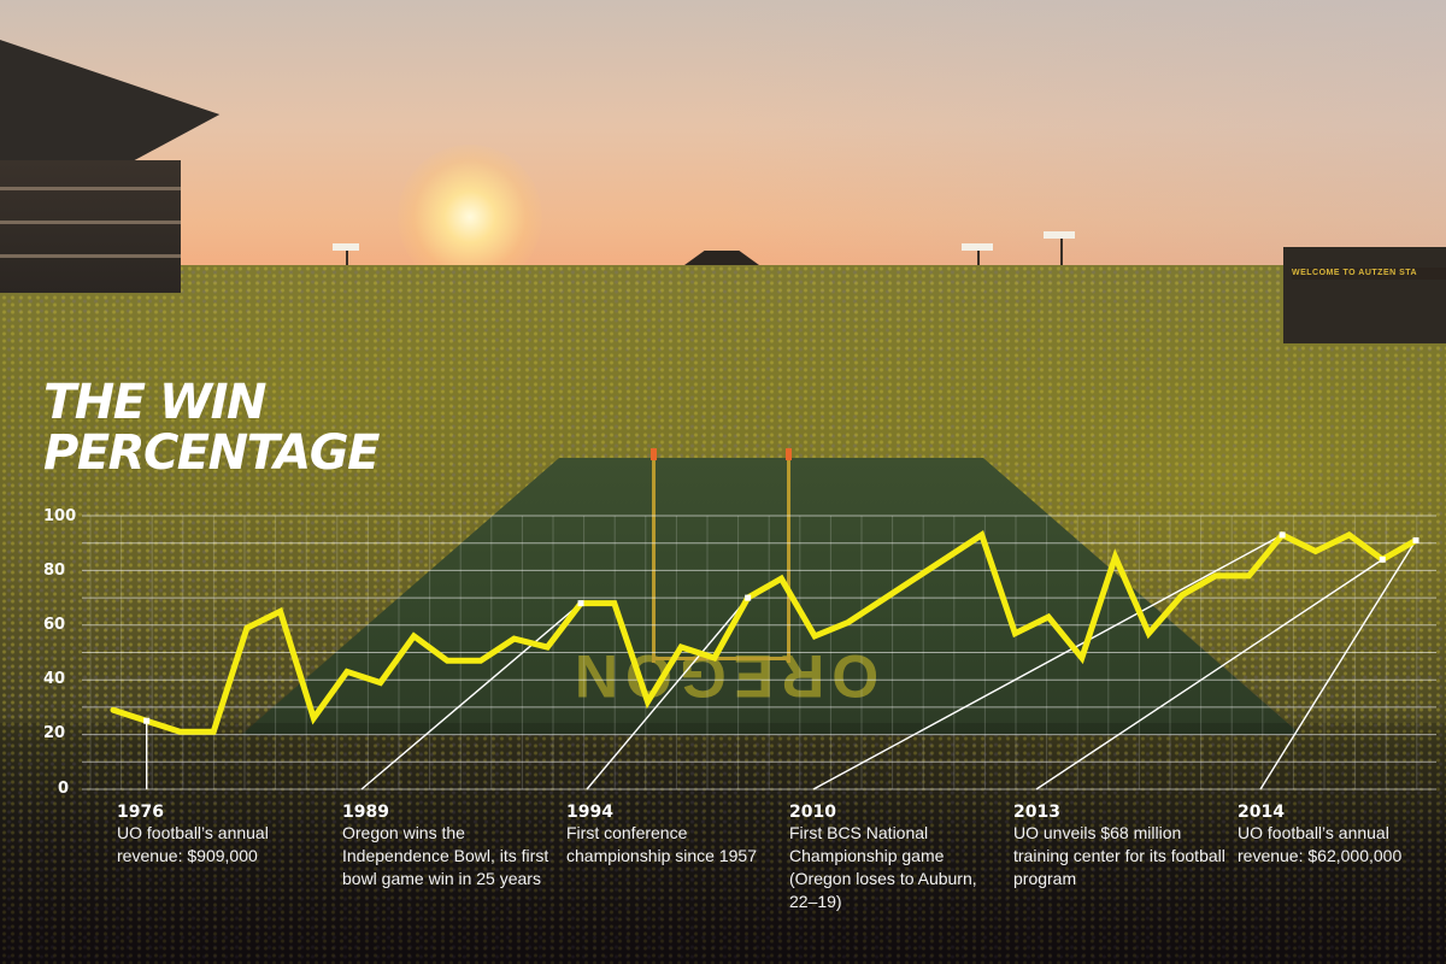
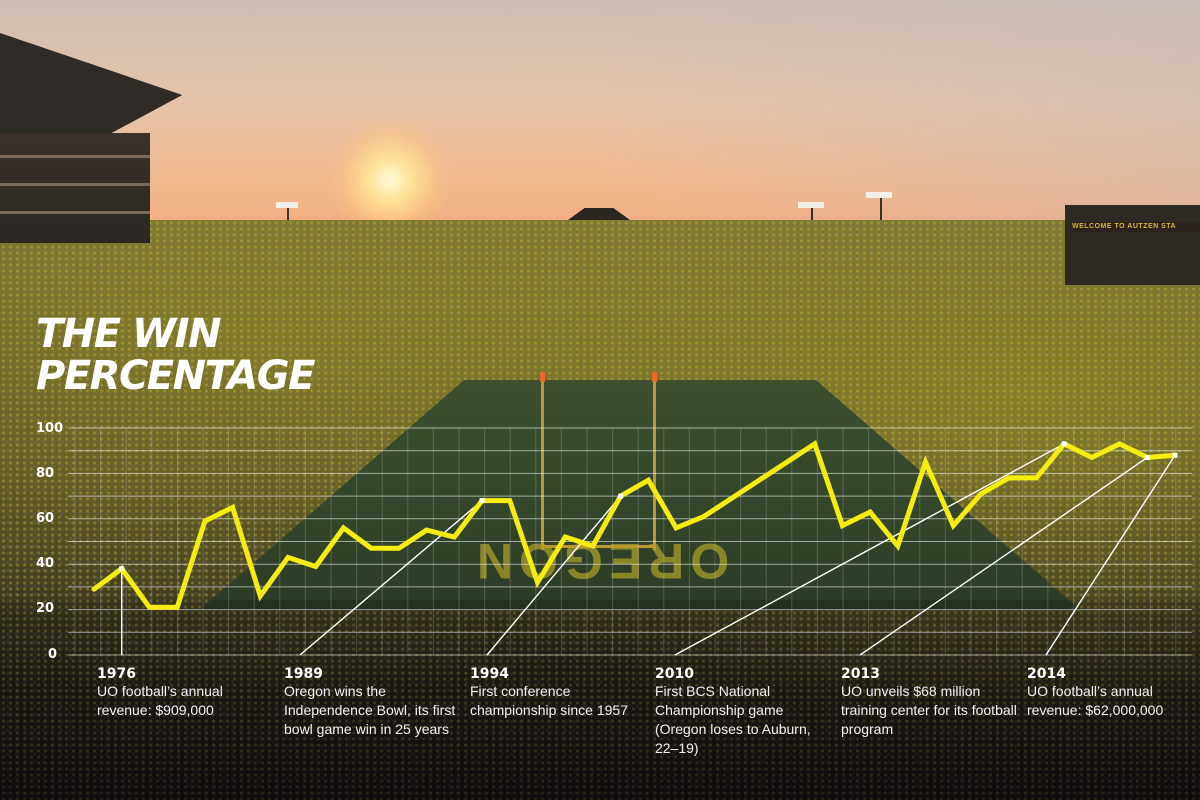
1976: 25 -> 38
2013: 84 -> 87
2014: 91 -> 88
